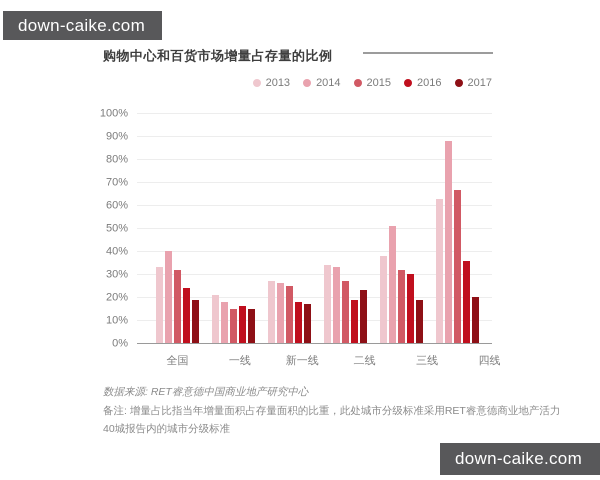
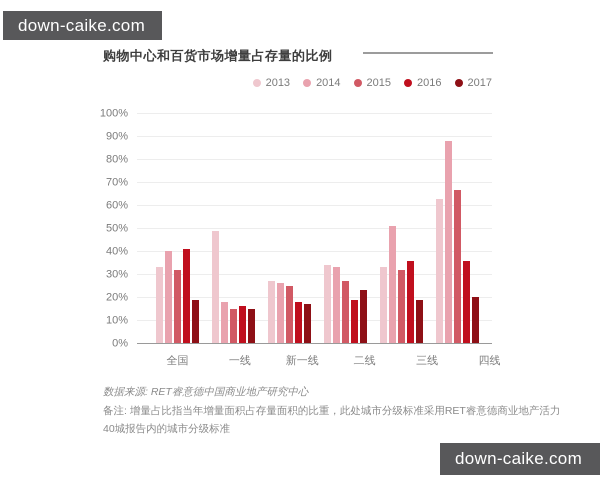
2016/全国: 24% -> 41%
2013/一线: 21% -> 49%
2013/三线: 38% -> 33%
2016/三线: 30% -> 36%
